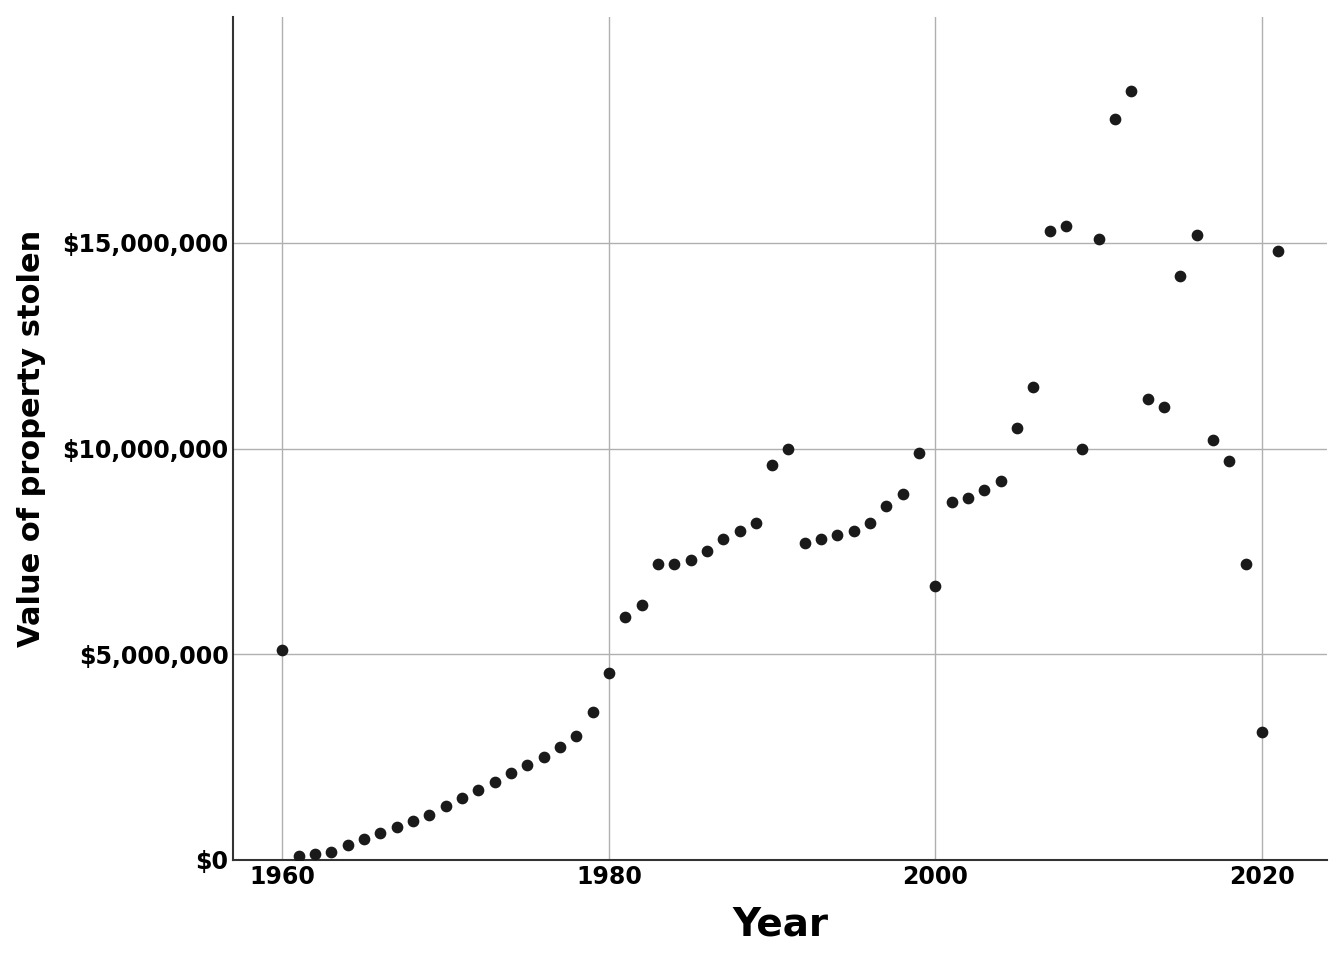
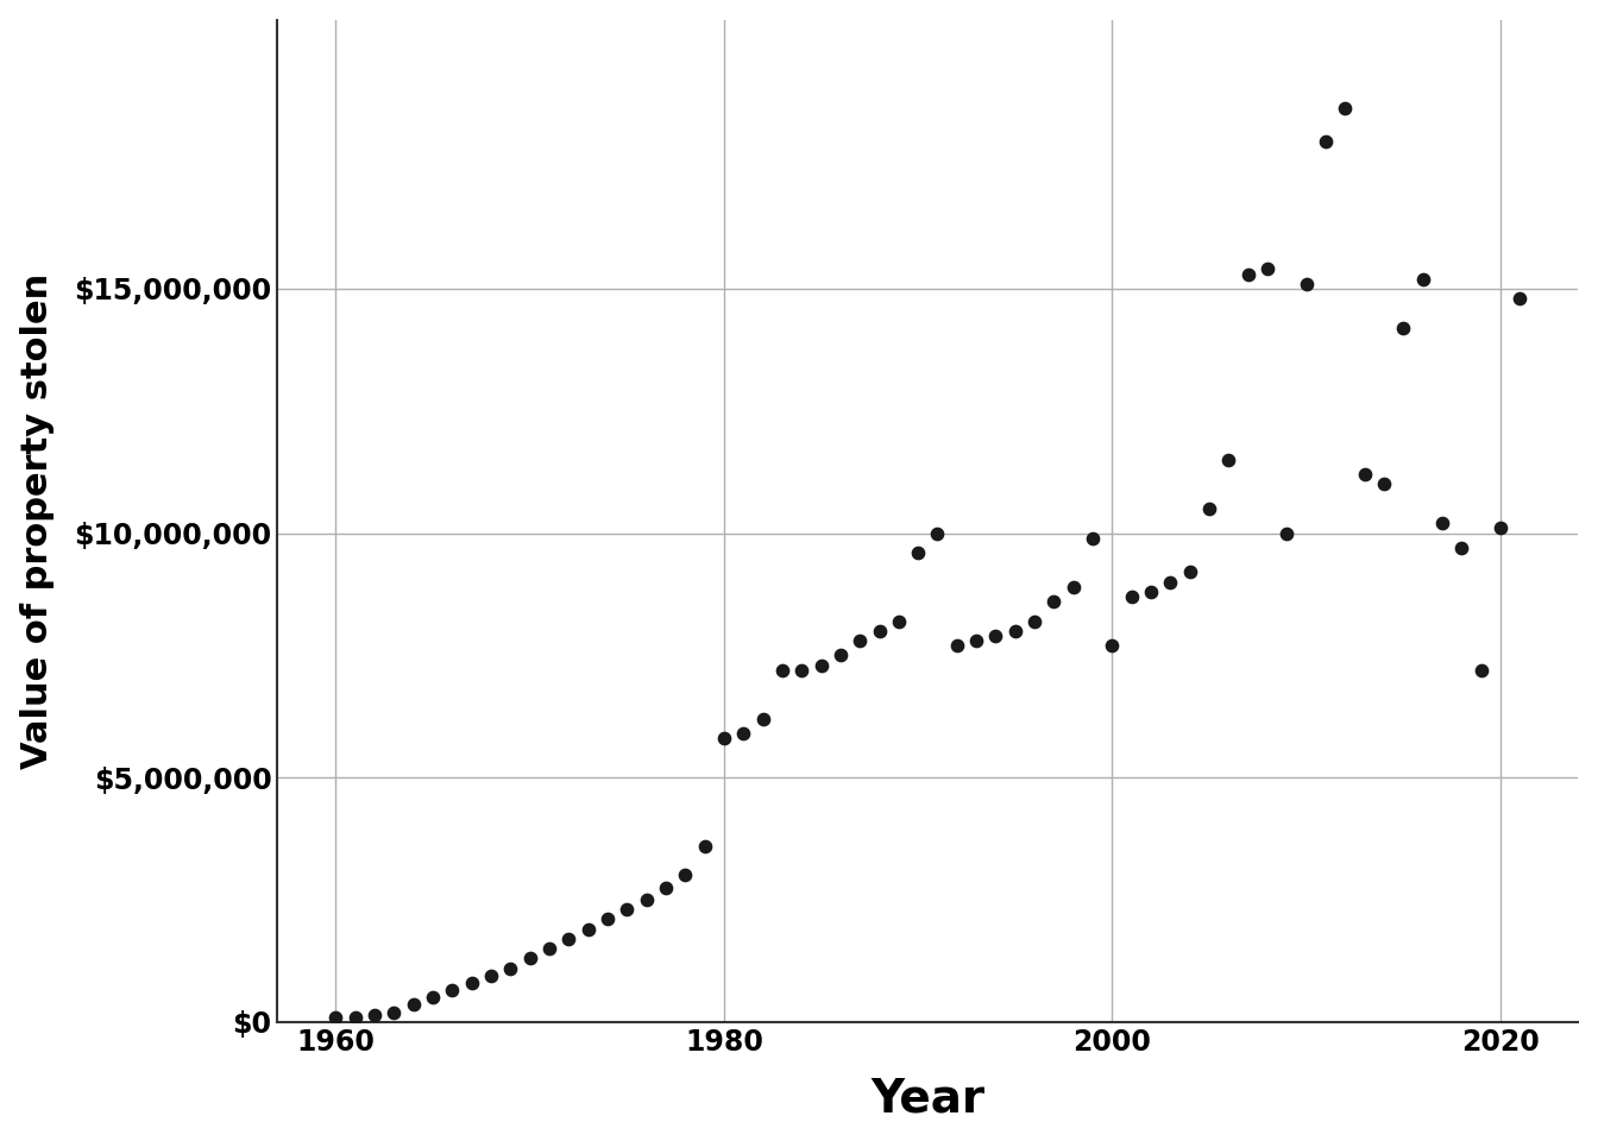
1960: $5,100,000 -> $100,000
1980: $4,550,000 -> $5,800,000
2000: $6,650,000 -> $7,700,000
2020: $3,100,000 -> $10,100,000
